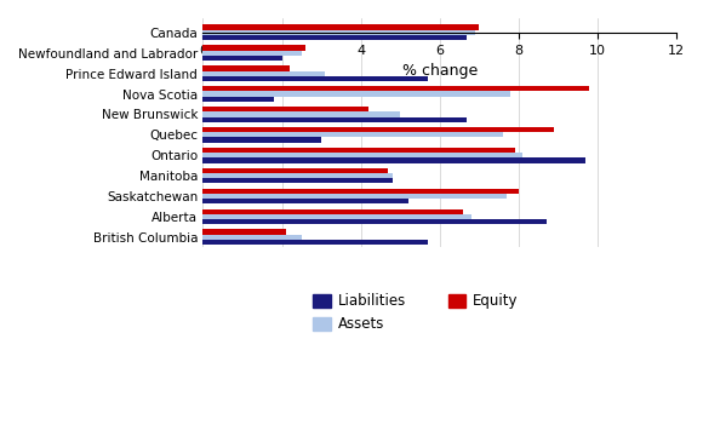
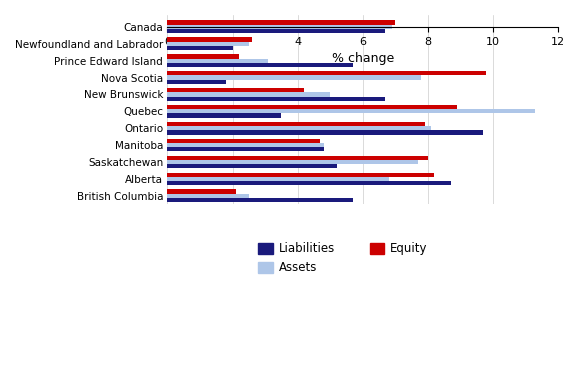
Assets/Quebec: 7.6 -> 11.3
Liabilities/Quebec: 3.0 -> 3.5
Equity/Alberta: 6.6 -> 8.2
